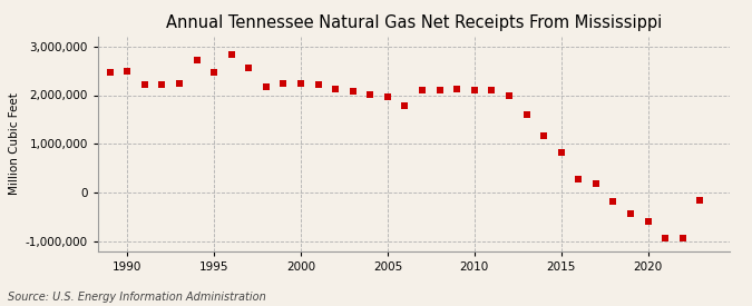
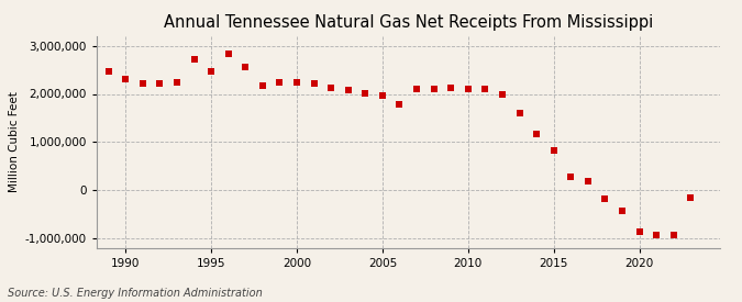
1990: 2,500,000 -> 2,300,000
2020: -600,000 -> -870,000
